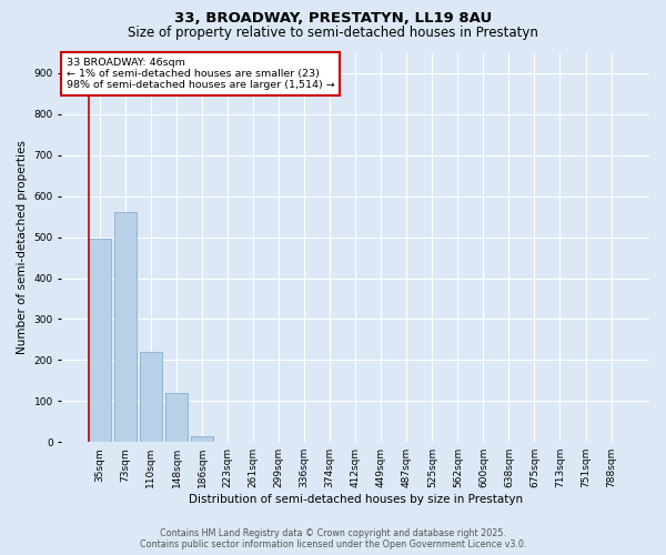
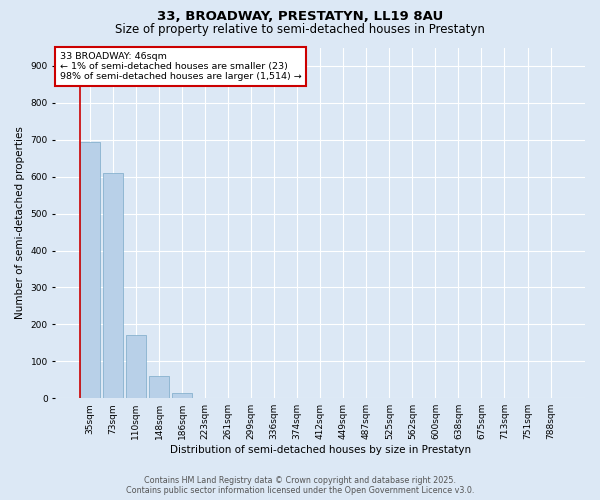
35sqm: 495 -> 695
73sqm: 560 -> 610
110sqm: 220 -> 170
148sqm: 120 -> 60
